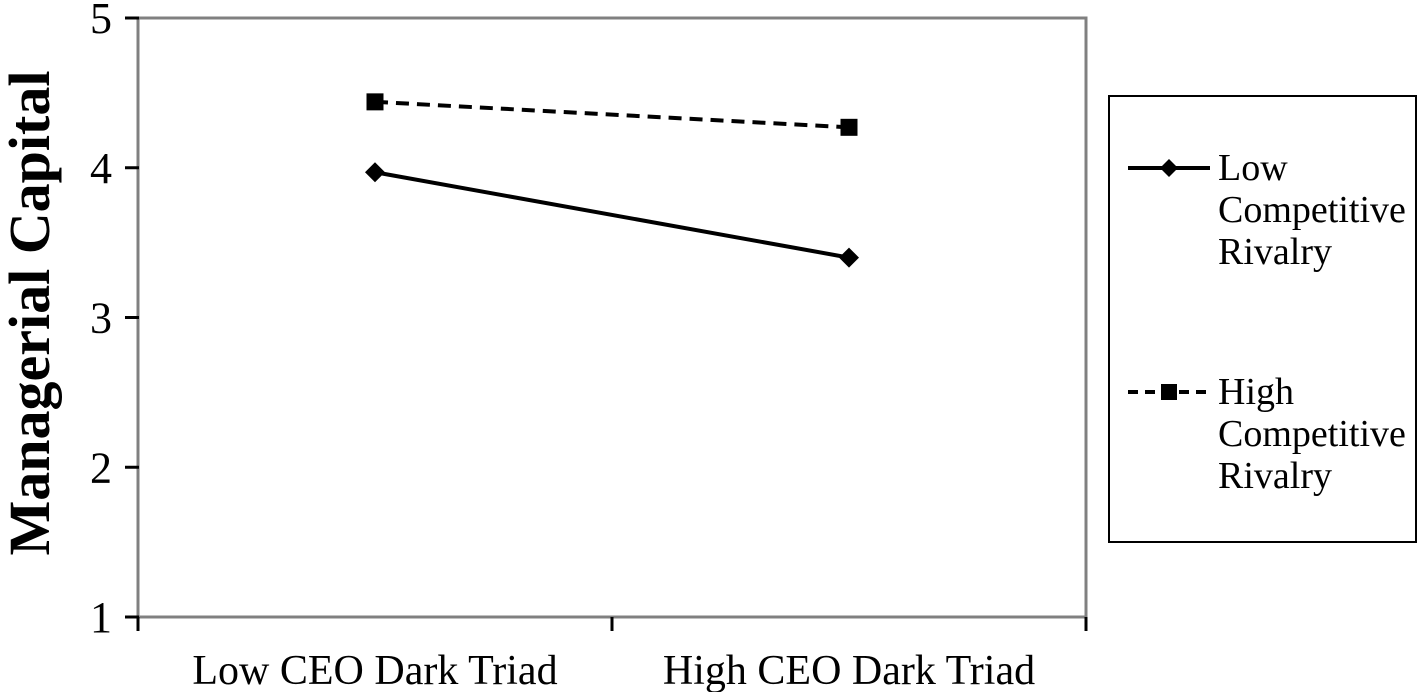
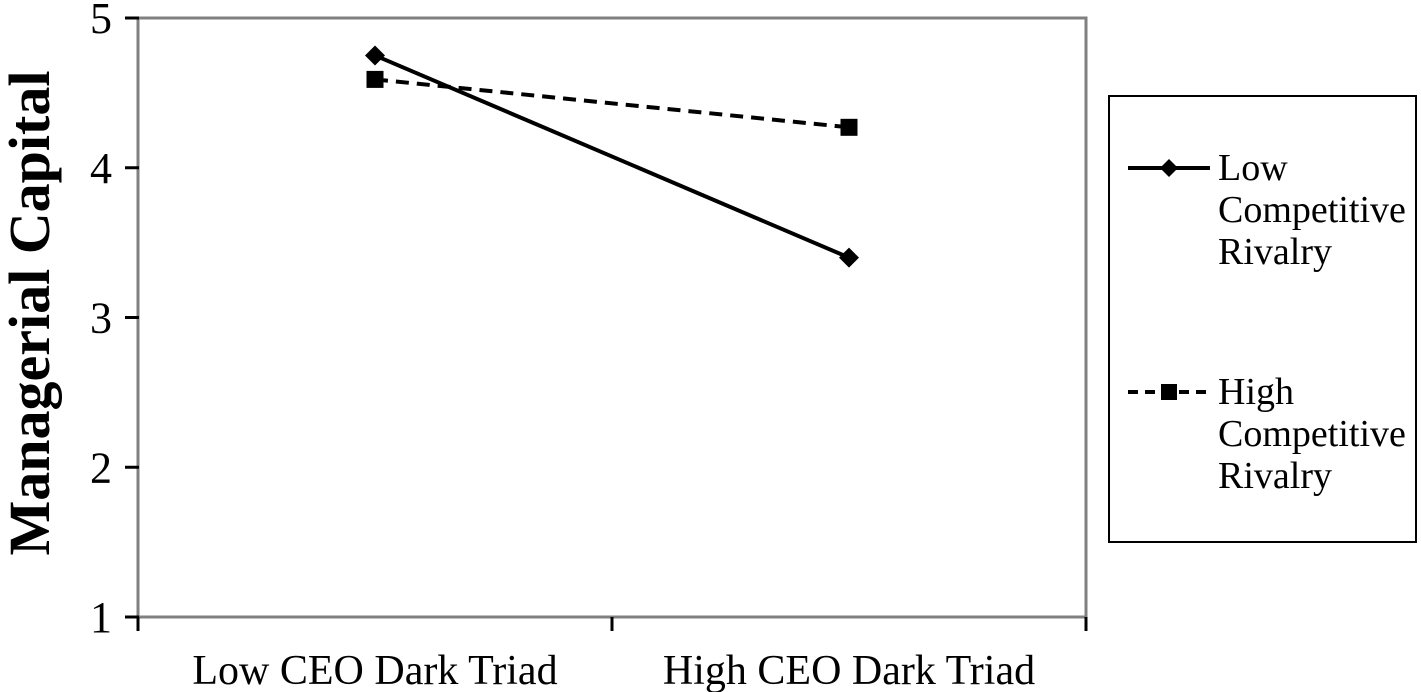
Low Competitive Rivalry/Low CEO Dark Triad: 3.97 -> 4.75
High Competitive Rivalry/Low CEO Dark Triad: 4.44 -> 4.59
